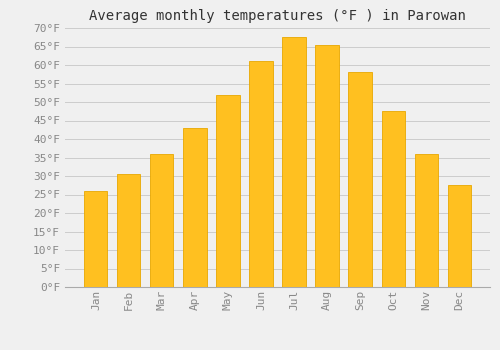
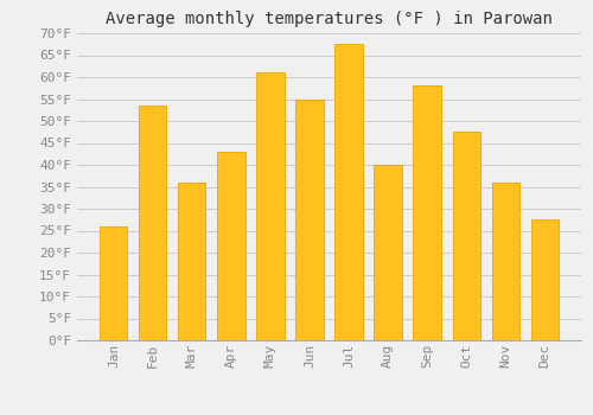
Feb: 30.5°F -> 53.5°F
May: 52.0°F -> 61.0°F
Jun: 61.0°F -> 55.0°F
Aug: 65.5°F -> 40.0°F
